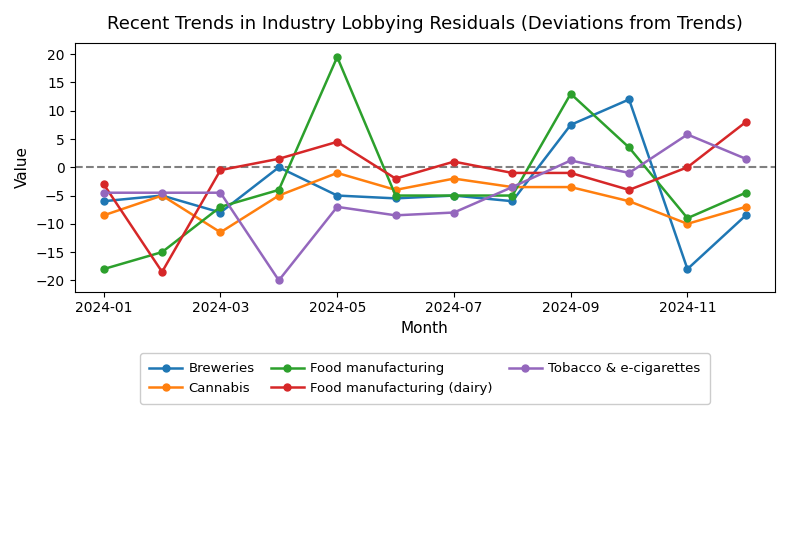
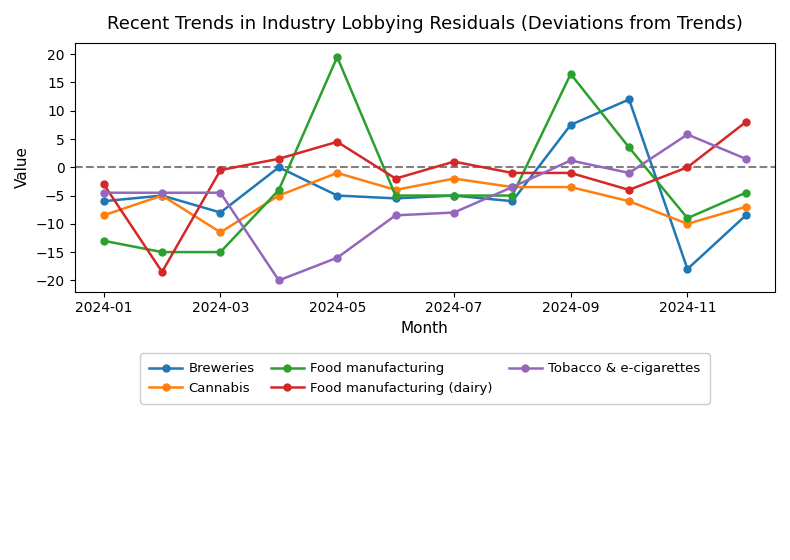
Food manufacturing/2024-01: -18.0 -> -13.0
Food manufacturing/2024-03: -7.0 -> -15.0
Tobacco & e-cigarettes/2024-05: -7.0 -> -16.0
Food manufacturing/2024-09: 13.0 -> 16.5
